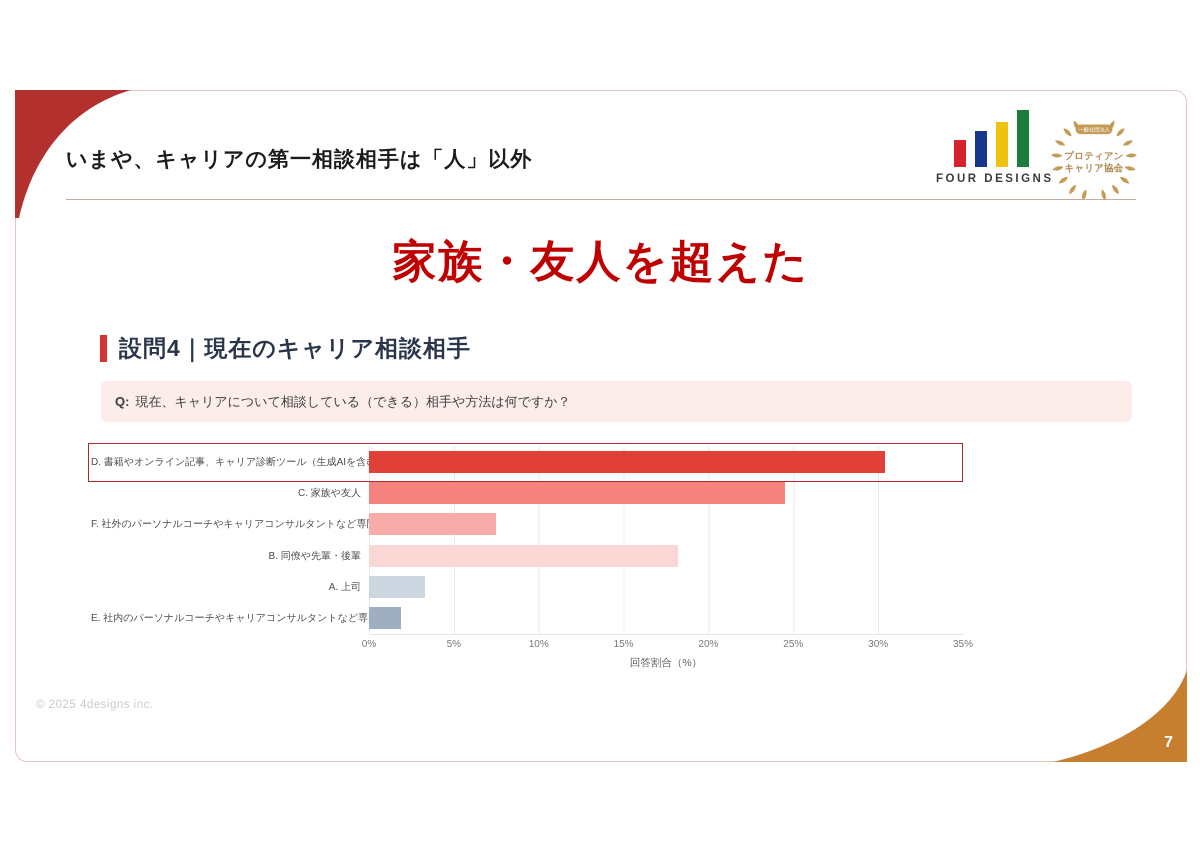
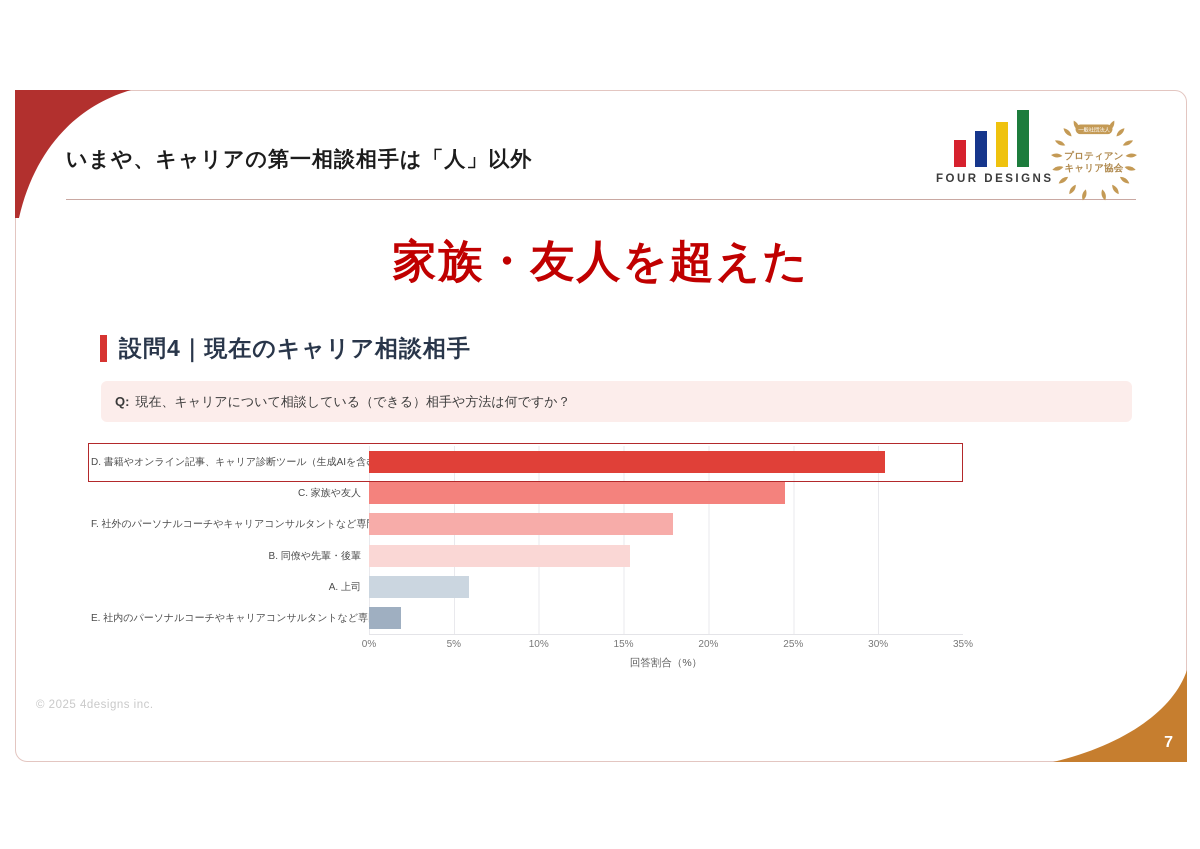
F. 社外のパーソナルコーチやキャリアコンサルタントなど専門家: 7.5% -> 17.9%
B. 同僚や先輩・後輩: 18.2% -> 15.4%
A. 上司: 3.3% -> 5.9%
